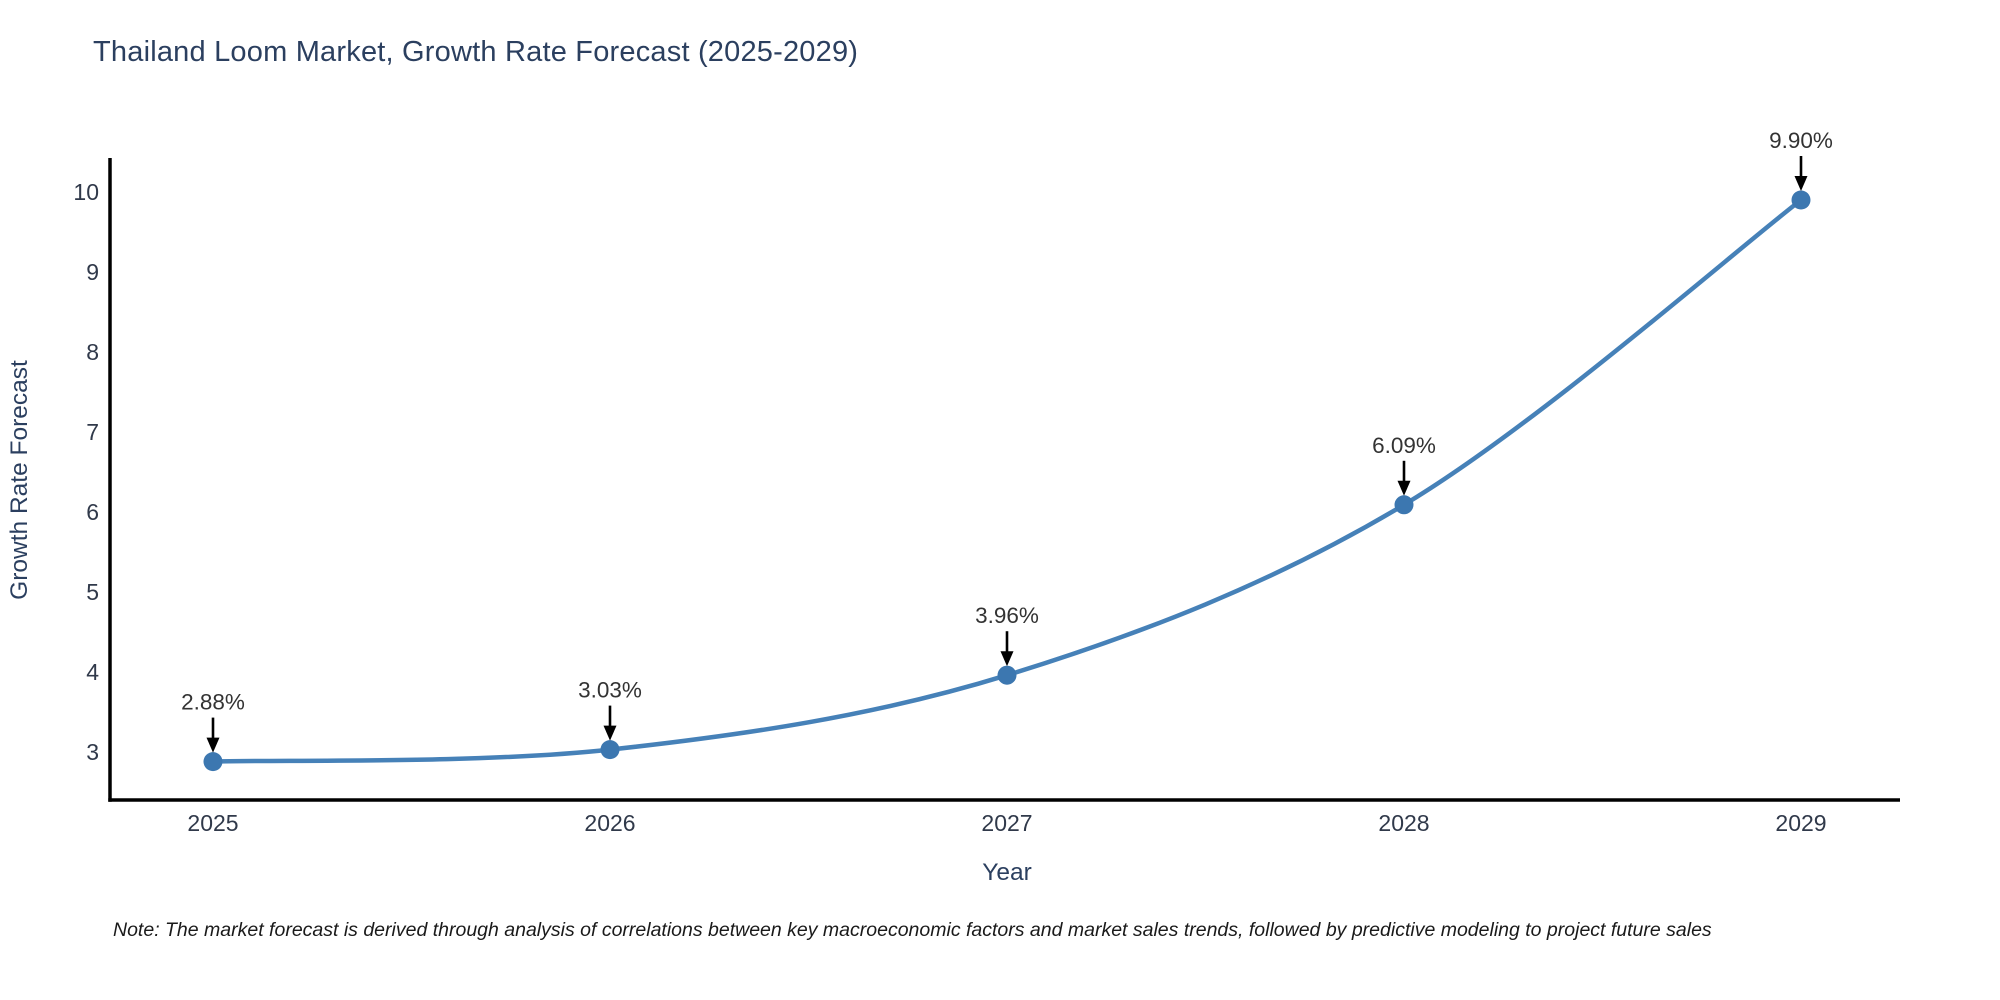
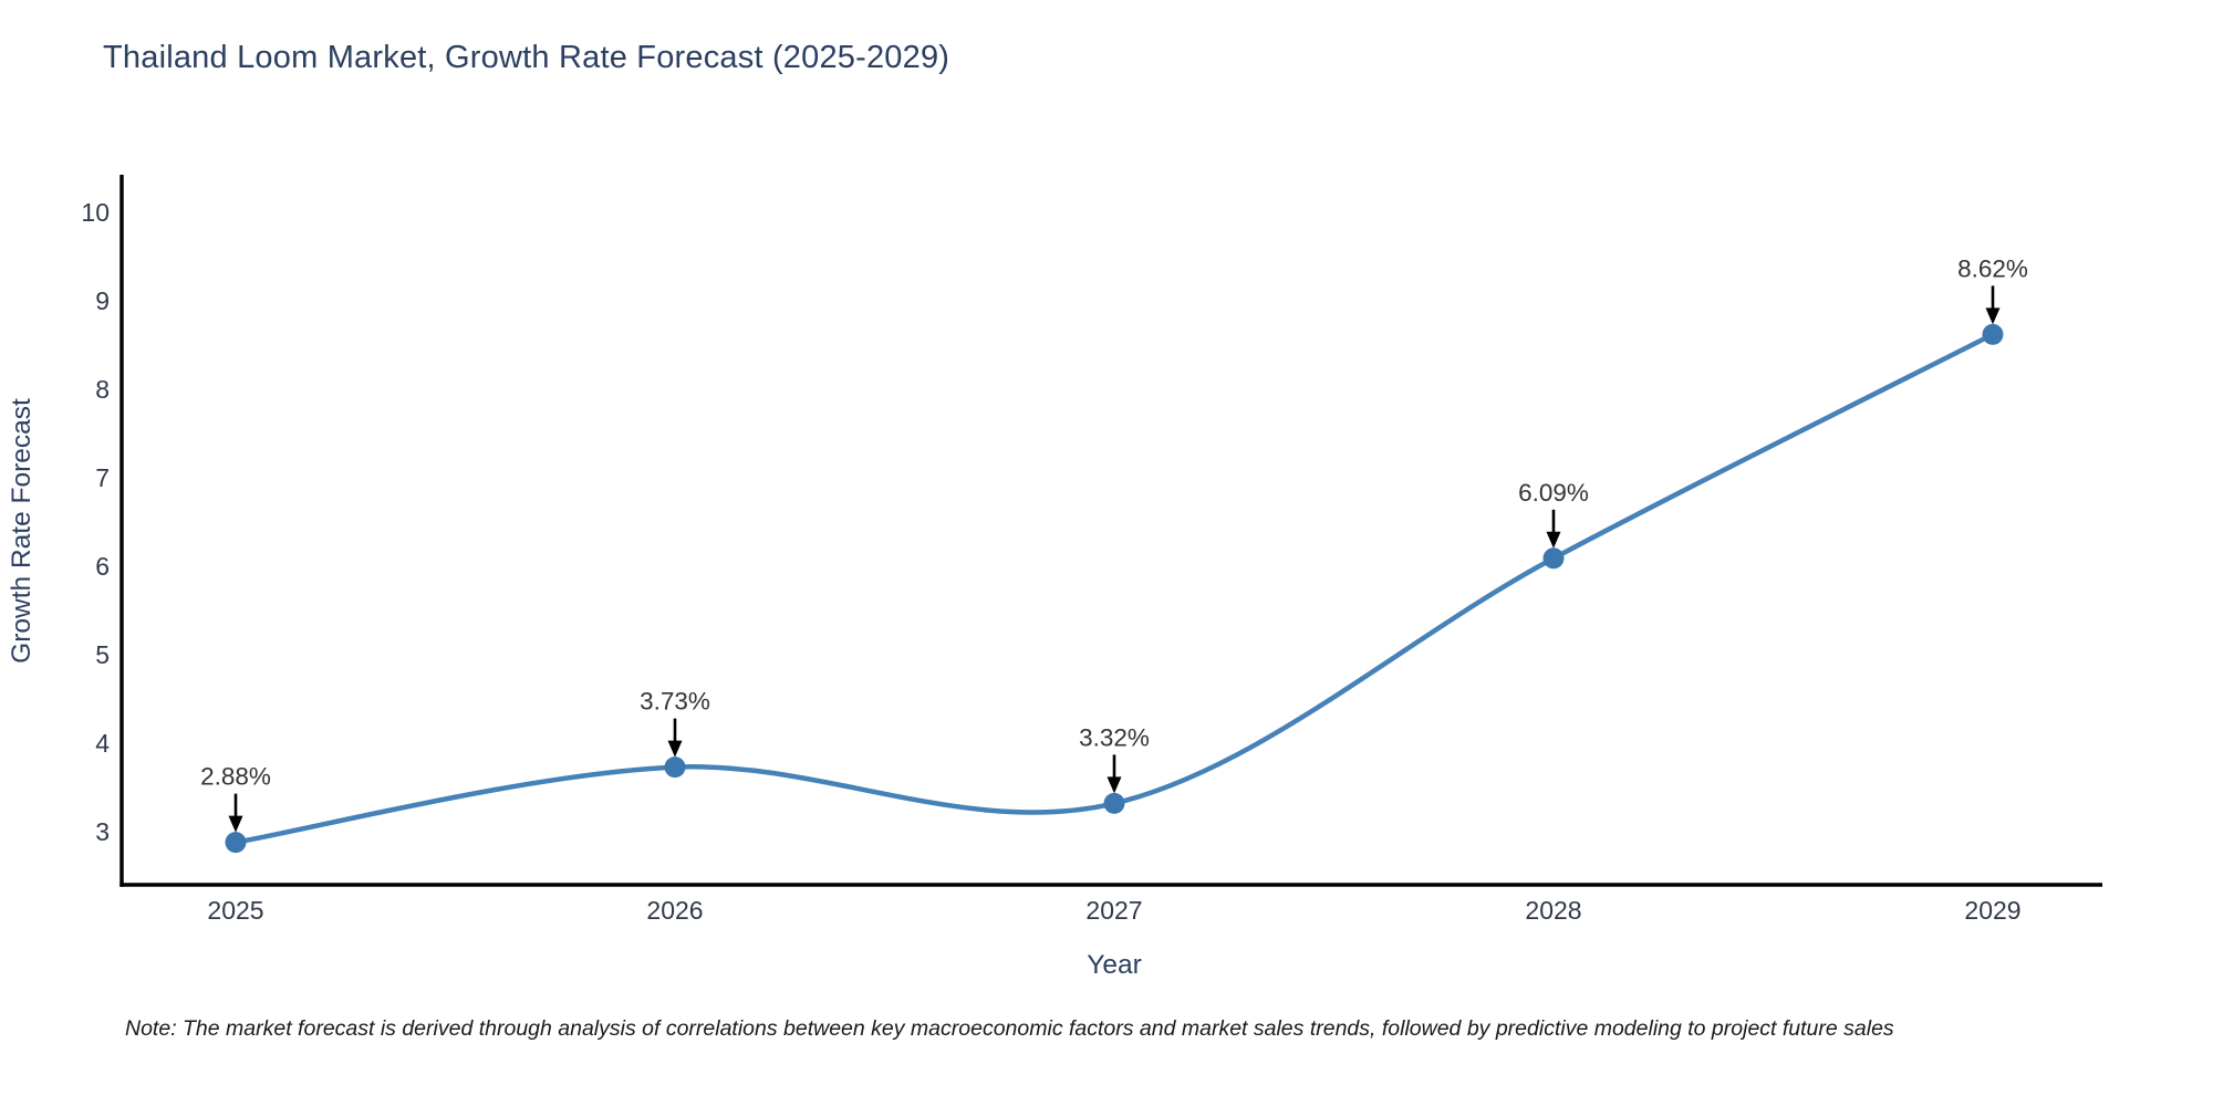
2026: 3.03% -> 3.73%
2027: 3.96% -> 3.32%
2029: 9.90% -> 8.62%
